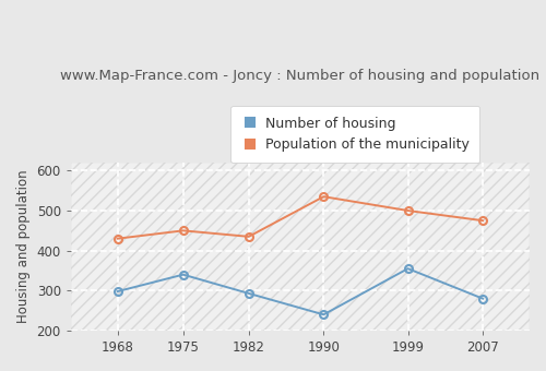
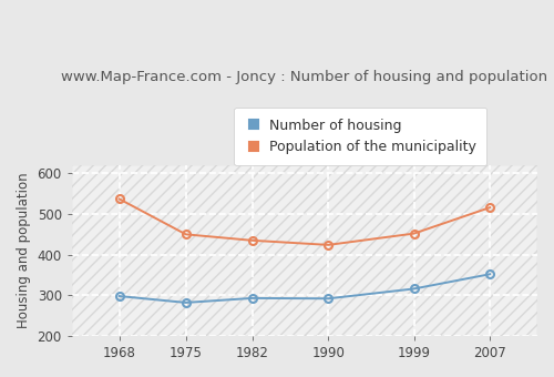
Population of the municipality/1968: 430 -> 537
Number of housing/1975: 340 -> 282
Number of housing/1990: 240 -> 292
Population of the municipality/1990: 535 -> 424
Number of housing/1999: 355 -> 316
Population of the municipality/1999: 500 -> 452
Number of housing/2007: 280 -> 352
Population of the municipality/2007: 475 -> 516
